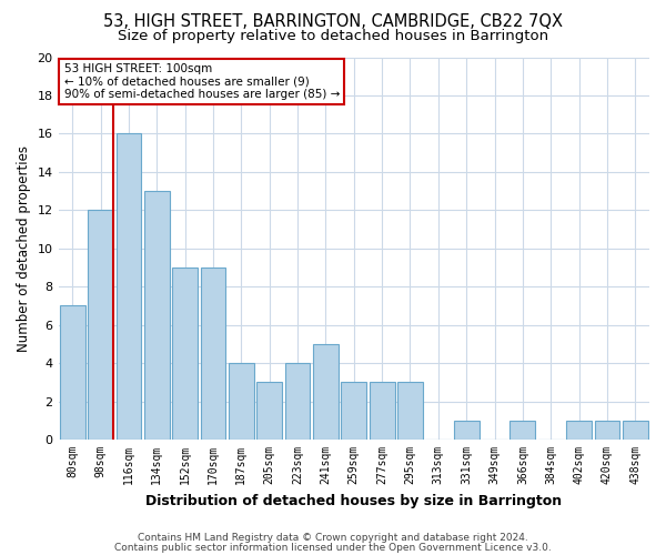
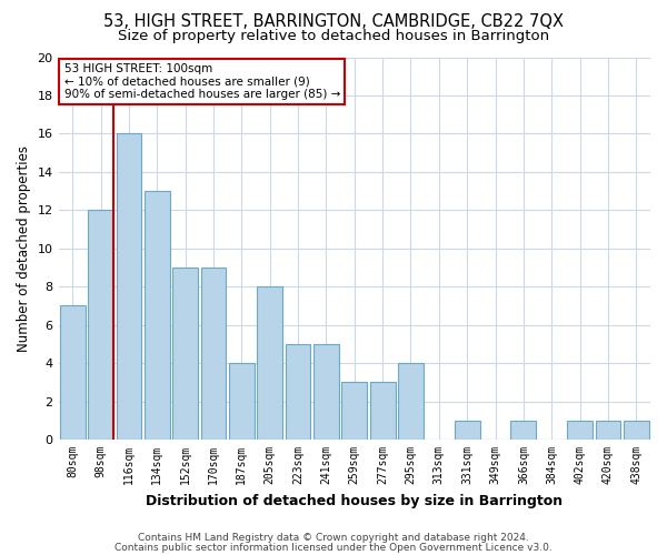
205sqm: 3 -> 8
223sqm: 4 -> 5
295sqm: 3 -> 4
